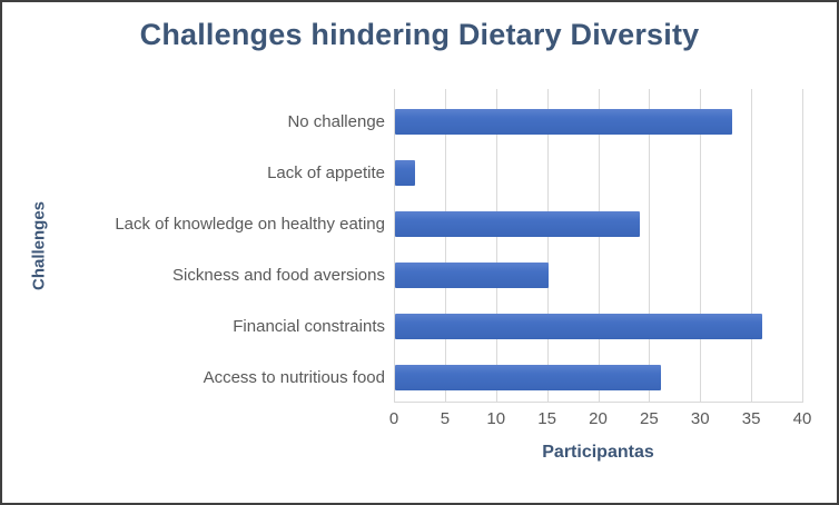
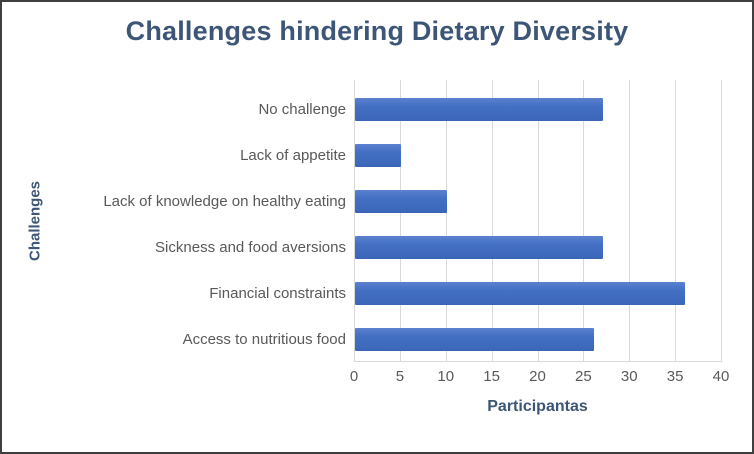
No challenge: 33 -> 27
Lack of appetite: 2 -> 5
Lack of knowledge on healthy eating: 24 -> 10
Sickness and food aversions: 15 -> 27
